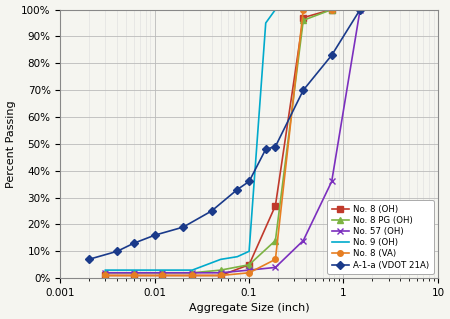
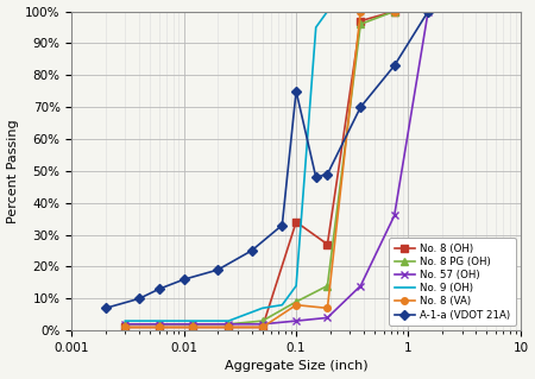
No. 8 (OH)/0.1: 5% -> 34%
No. 8 PG (OH)/0.1: 5% -> 9%
No. 9 (OH)/0.1: 10% -> 14%
No. 8 (VA)/0.1: 2% -> 8%
A-1-a (VDOT 21A)/0.1: 36% -> 75%
